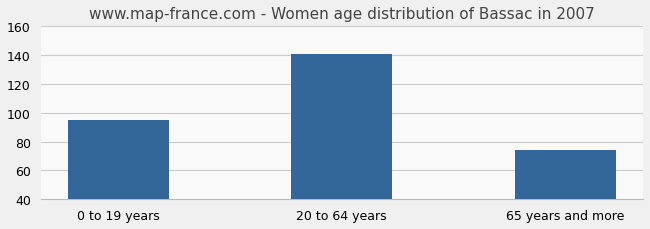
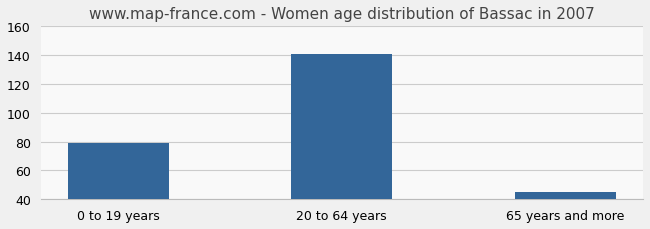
0 to 19 years: 95 -> 79
65 years and more: 74 -> 45
